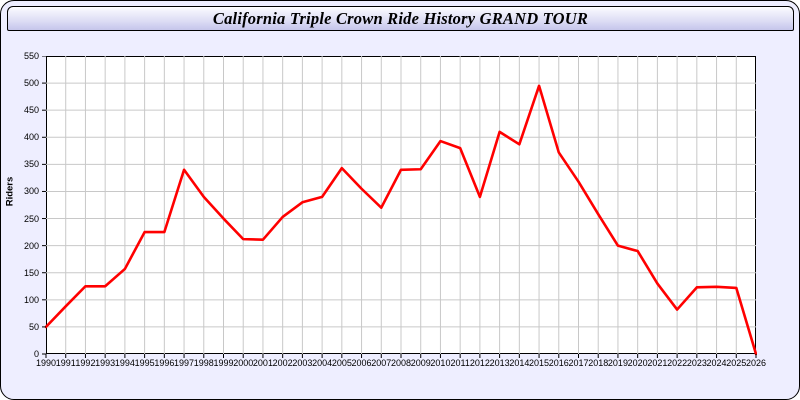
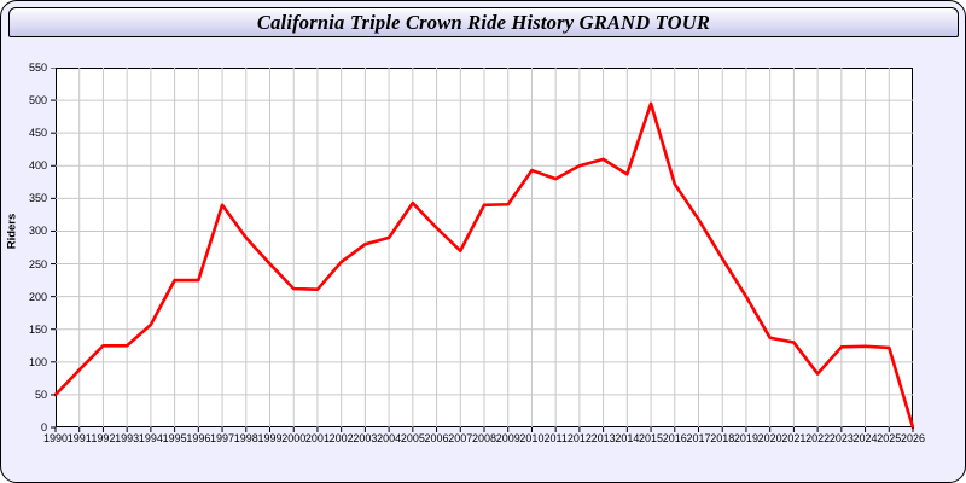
2012: 290 -> 400
2020: 190 -> 140
